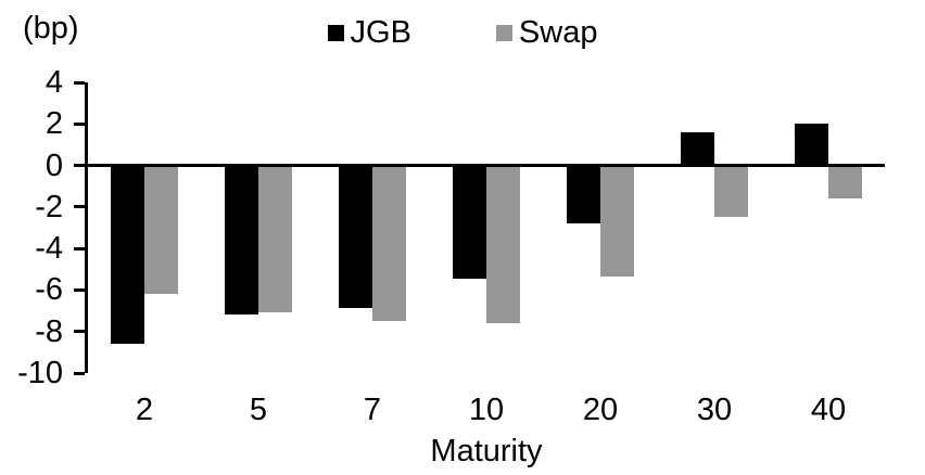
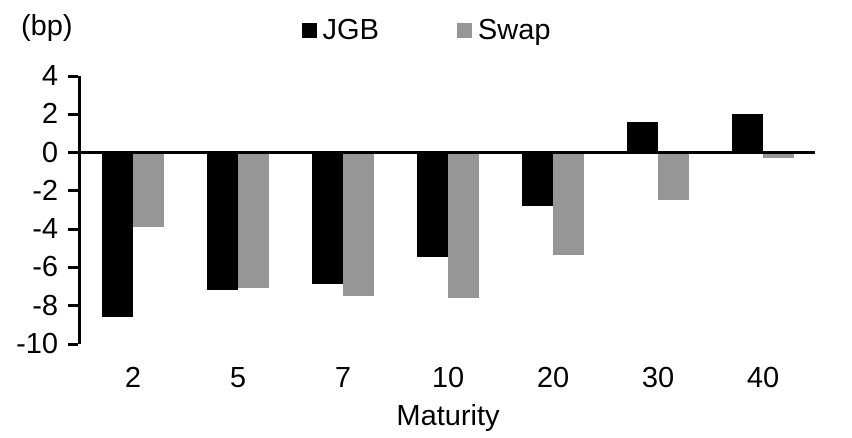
Swap/2: -6.1 -> -3.8
Swap/40: -1.5 -> -0.2
